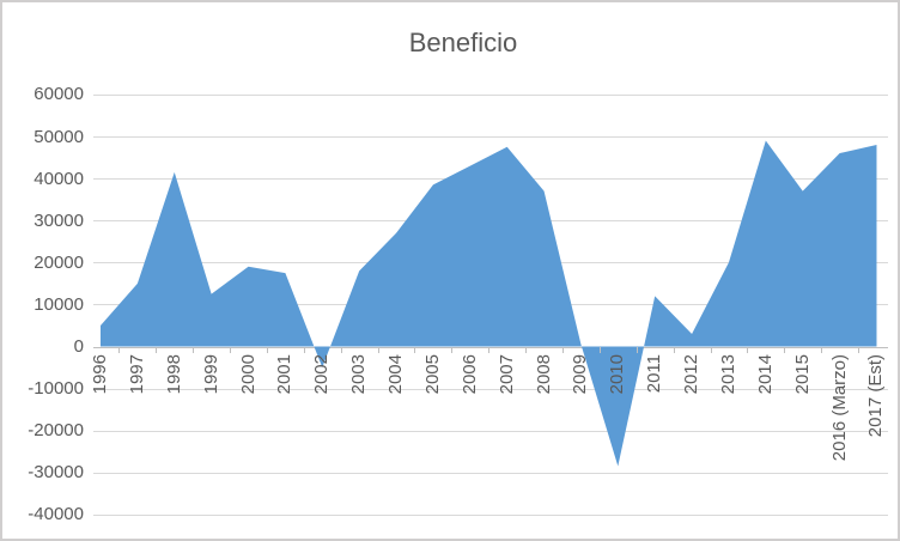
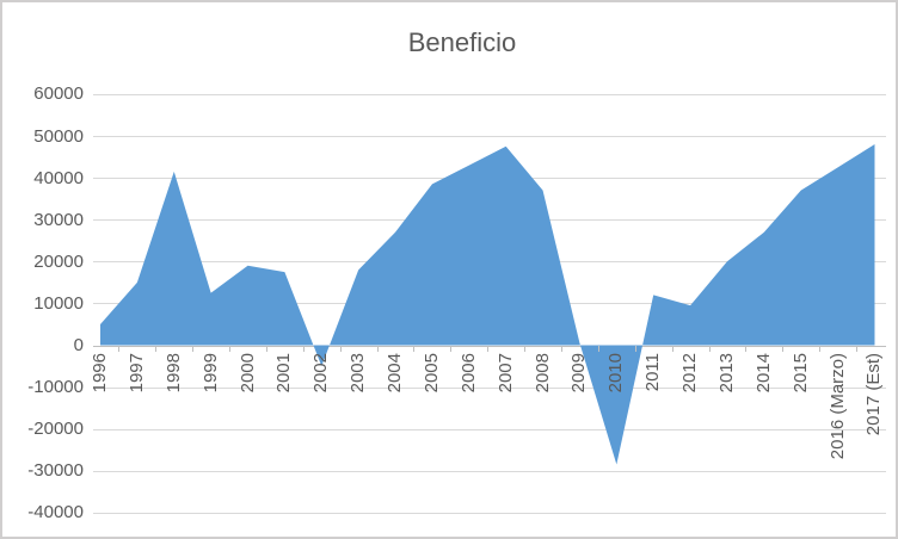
2012: 3000 -> 10000
2014: 49000 -> 27000
2016 (Marzo): 46000 -> 42000
